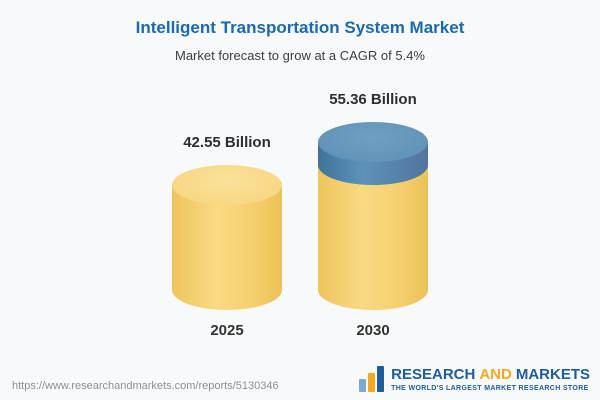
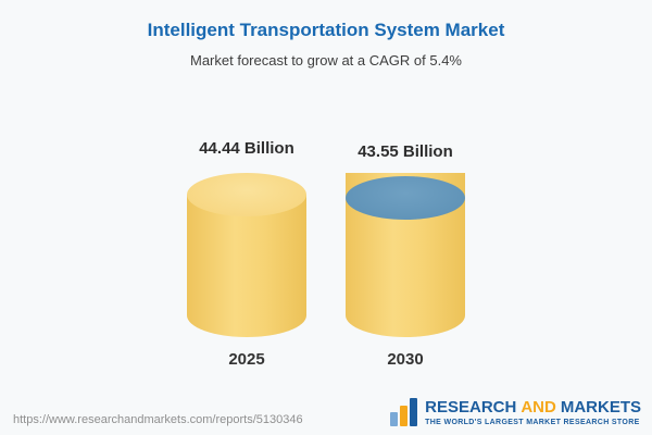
2025: 42.55 -> 44.44
2030: 55.36 -> 43.55
